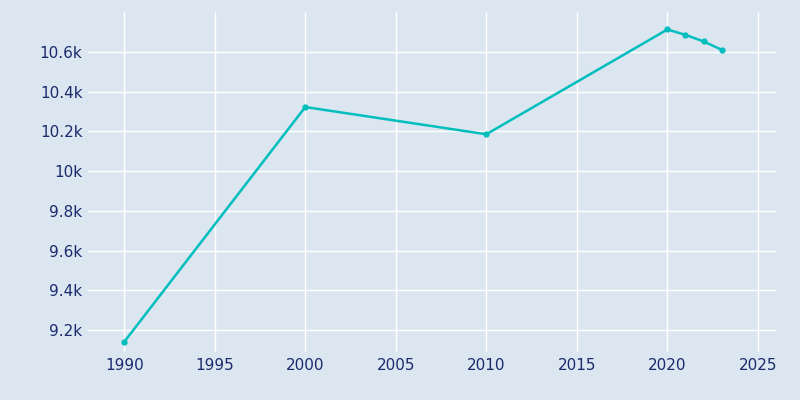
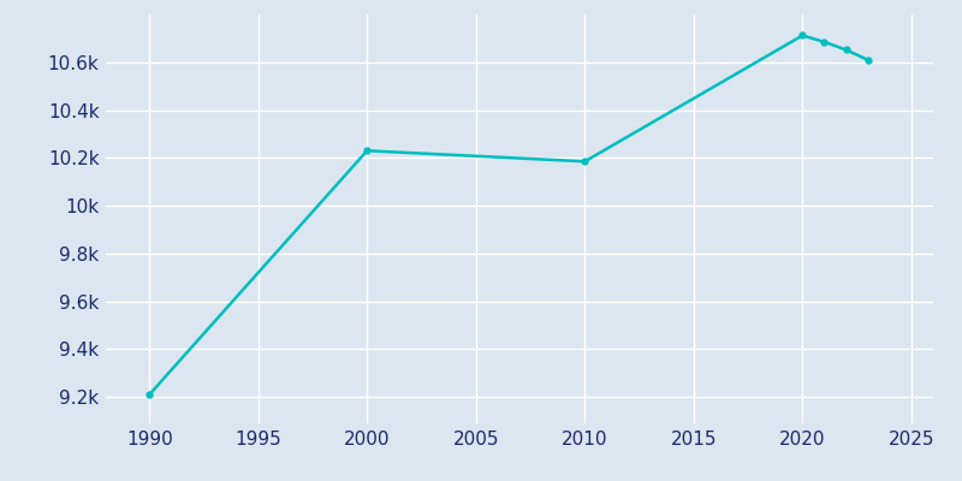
1990: 9.14k -> 9.21k
2000: 10.32k -> 10.23k
